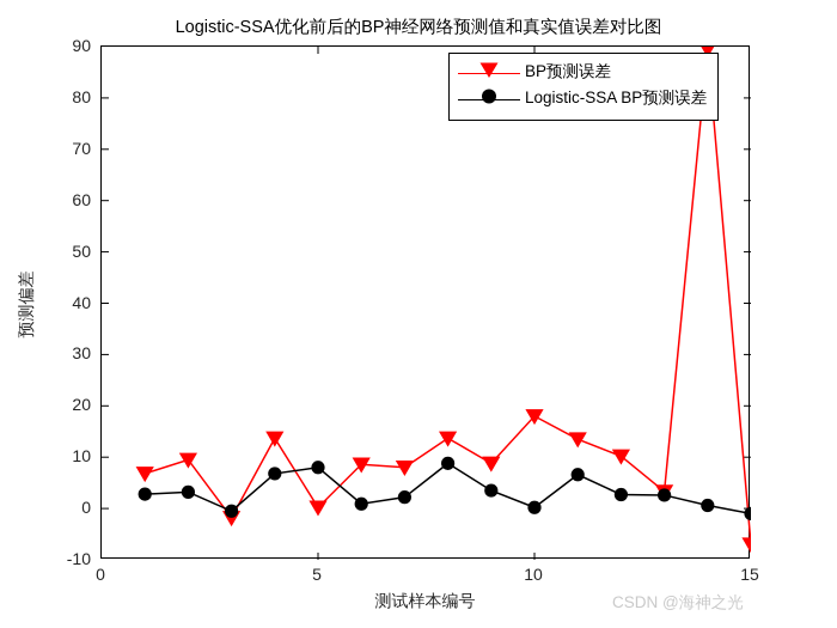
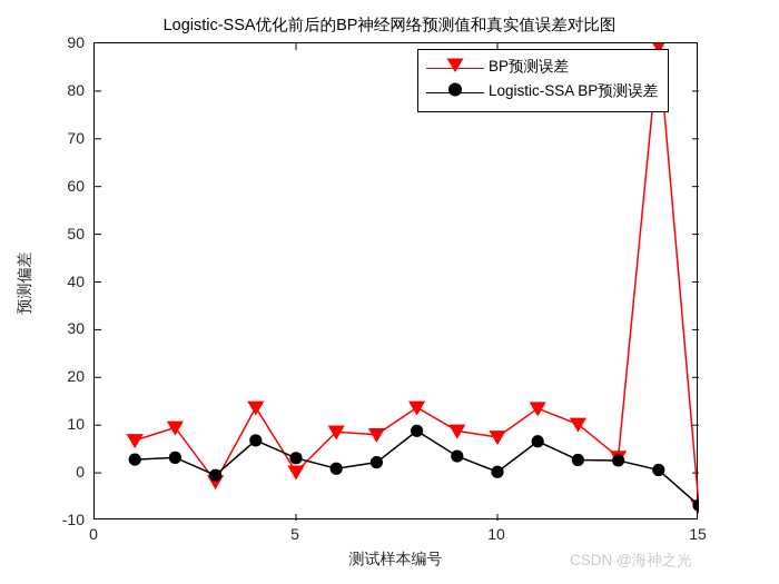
Logistic-SSA BP预测误差/5: 8 -> 3
BP预测误差/10: 18 -> 8
Logistic-SSA BP预测误差/15: -1 -> -7
